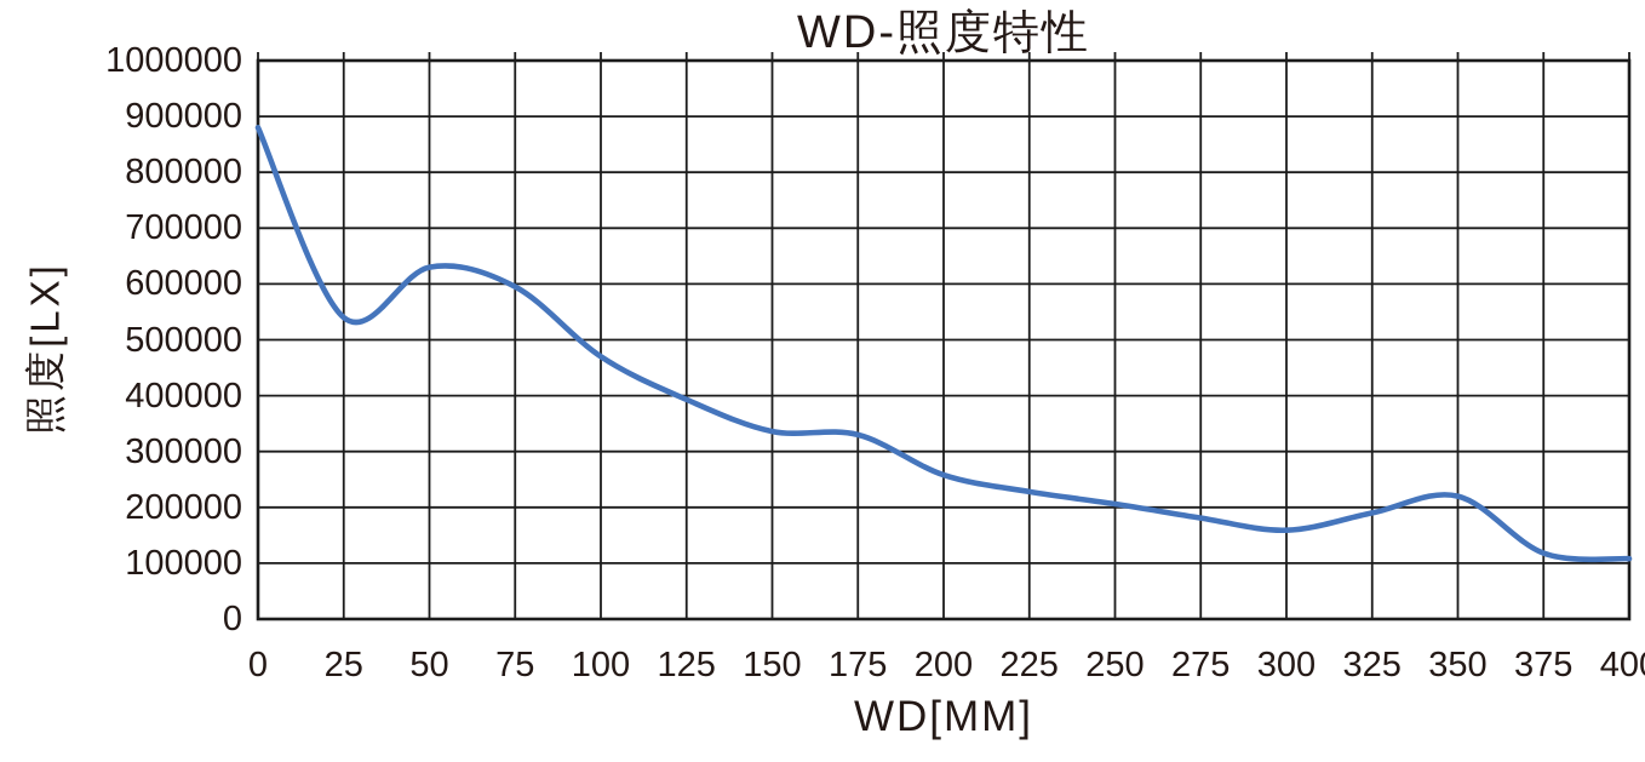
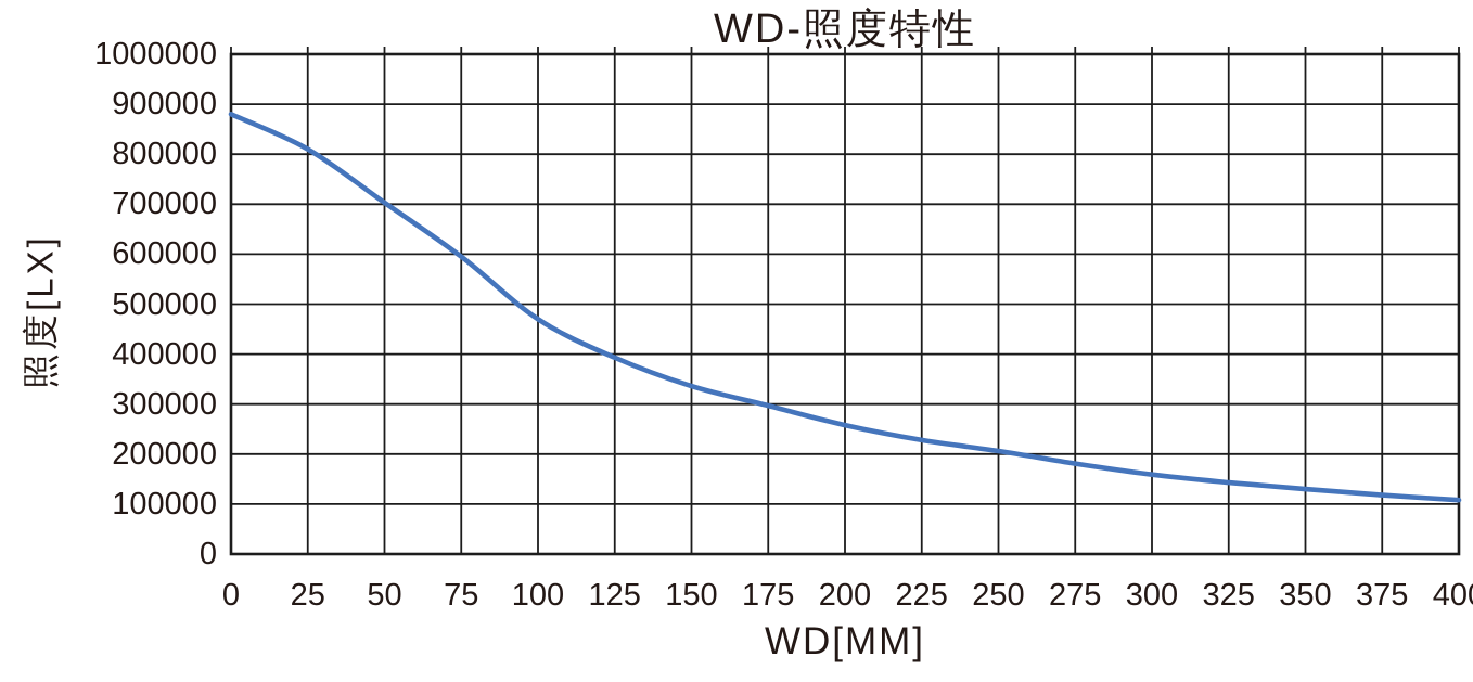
25: 540000 -> 810000
50: 630000 -> 700000
175: 330000 -> 300000
325: 190000 -> 140000
350: 220000 -> 130000
